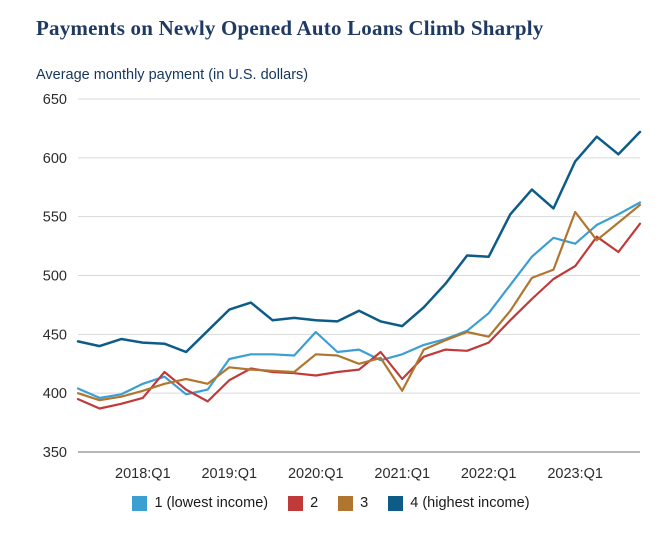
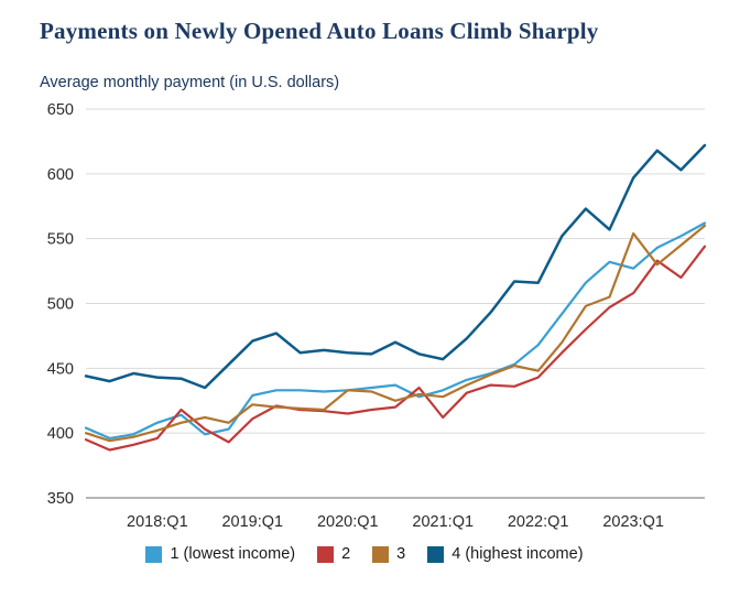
1 (lowest income)/2020:Q1: 452 -> 433
3/2021:Q1: 402 -> 428
